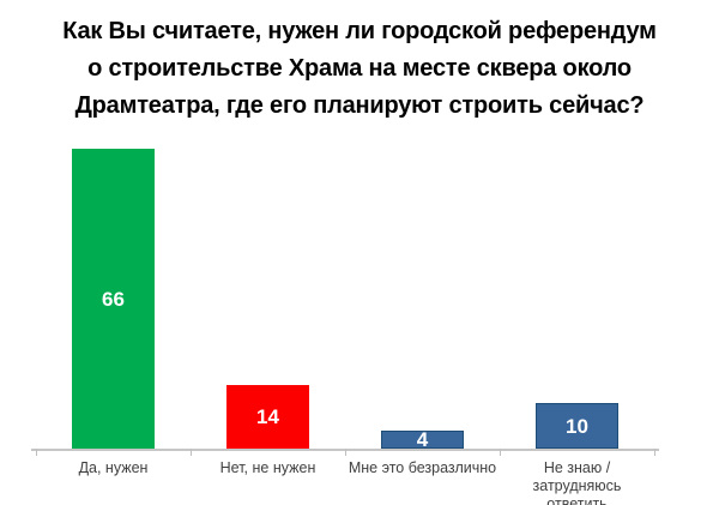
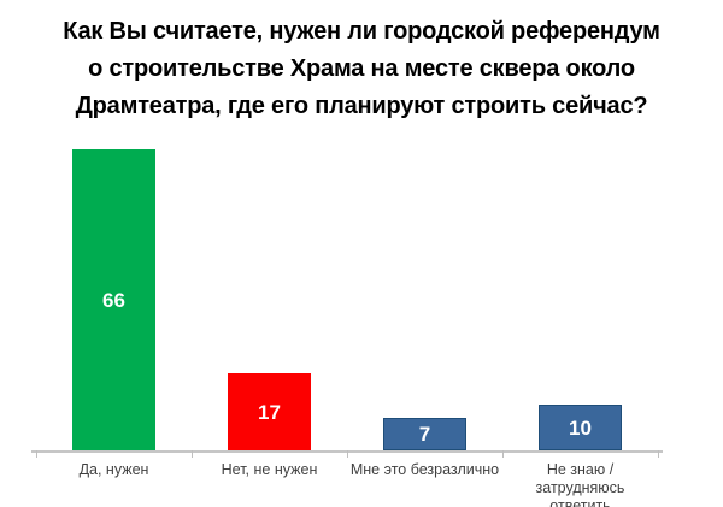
Нет, не нужен: 14 -> 17
Мне это безразлично: 4 -> 7
